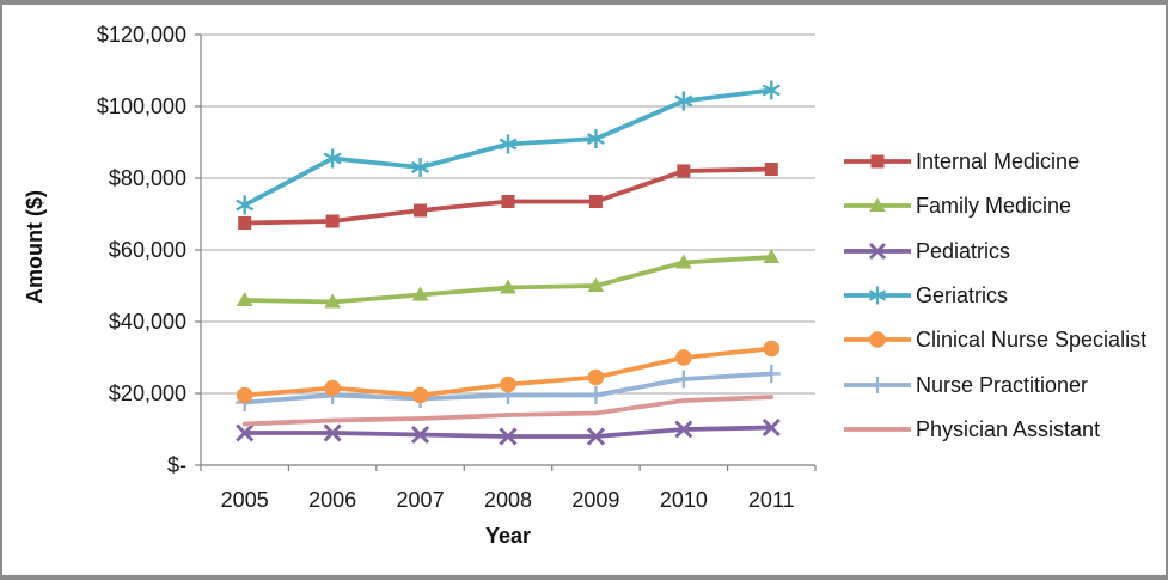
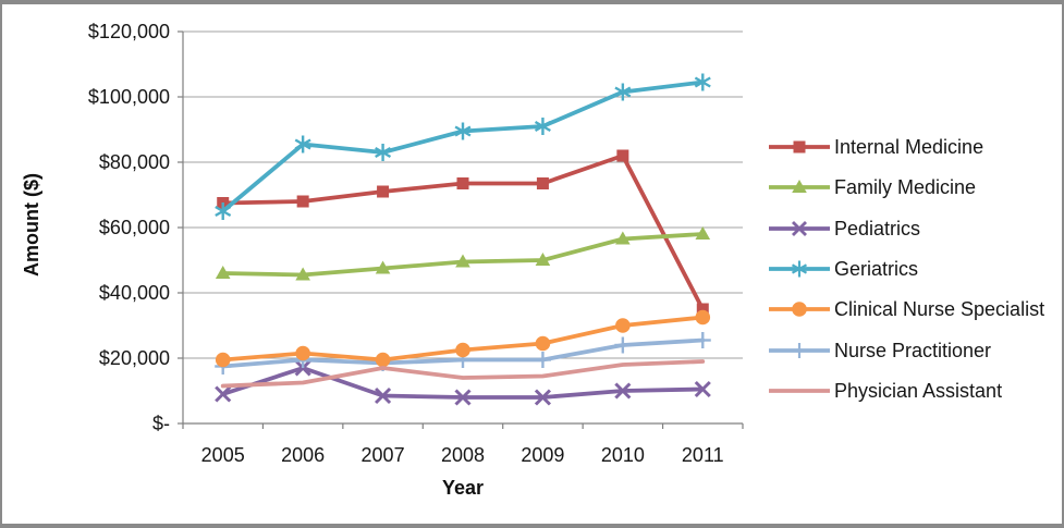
Geriatrics/2005: $72000 -> $65000
Pediatrics/2006: $9000 -> $17000
Physician Assistant/2007: $13000 -> $17000
Internal Medicine/2011: $82000 -> $35000
